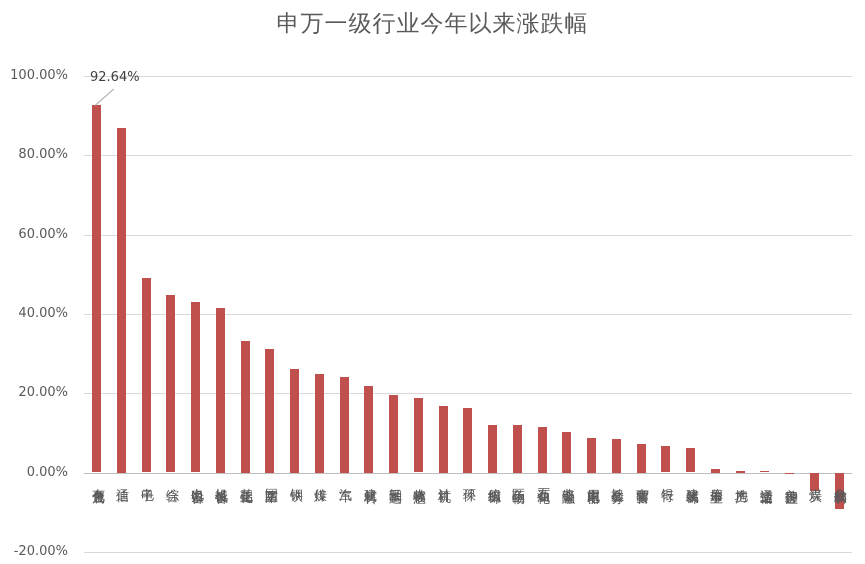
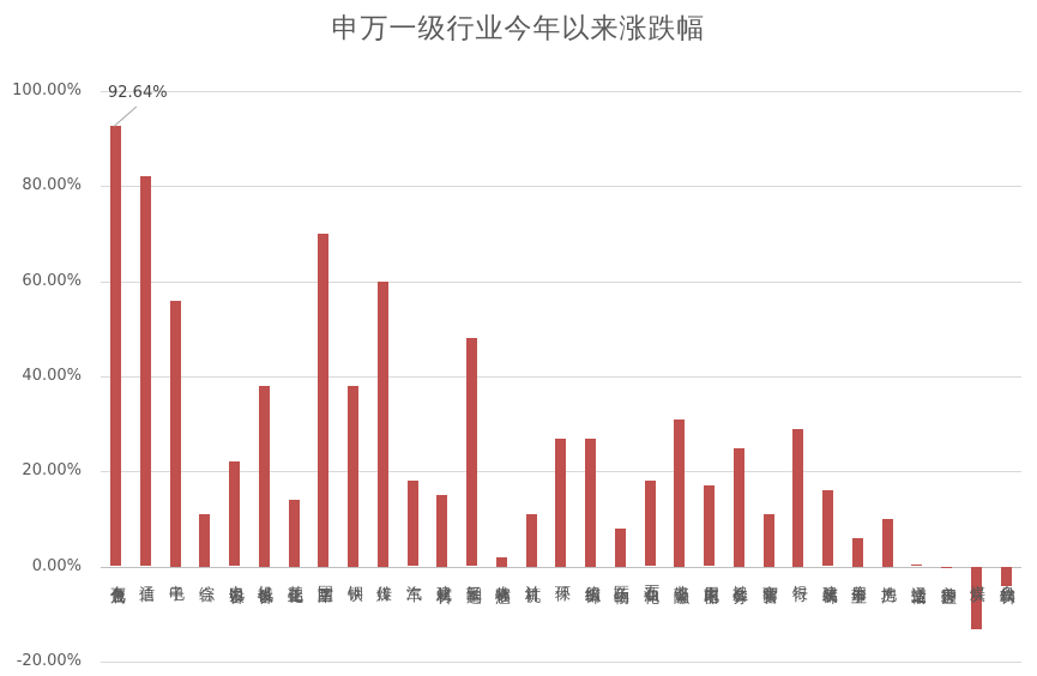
通信: 87% -> 82%
电子: 49% -> 56%
综合: 45% -> 11%
电力设备: 43% -> 22%
机械设备: 42% -> 38%
基础化工: 33% -> 14%
国防军工: 31% -> 70%
钢铁: 26% -> 38%
传媒: 25% -> 60%
汽车: 24% -> 18%
建筑材料: 22% -> 15%
轻工制造: 20% -> 48%
农林牧渔: 19% -> 2%
计算机: 17% -> 11%
环保: 16% -> 27%
纺织服饰: 12% -> 27%
医药生物: 12% -> 8%
石油石化: 12% -> 18%
非银金融: 10% -> 31%
家用电器: 9% -> 17%
社会服务: 9% -> 25%
商贸零售: 7% -> 11%
银行: 7% -> 29%
建筑装饰: 6% -> 16%
公用事业: 1% -> 6%
房地产: 1% -> 10%
煤炭: -4% -> -13%
食品饮料: -9% -> -4%
